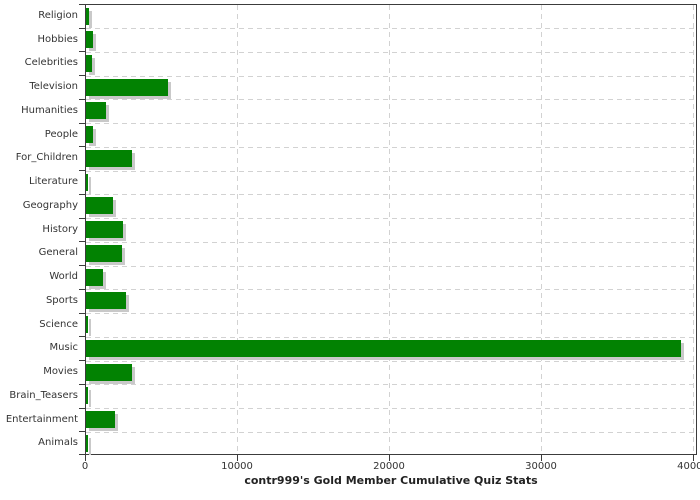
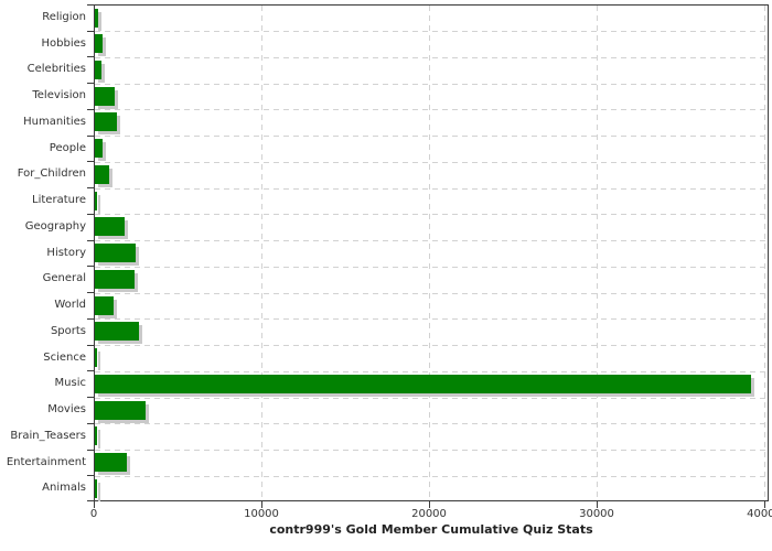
Television: 5400 -> 1200
For_Children: 3000 -> 900
